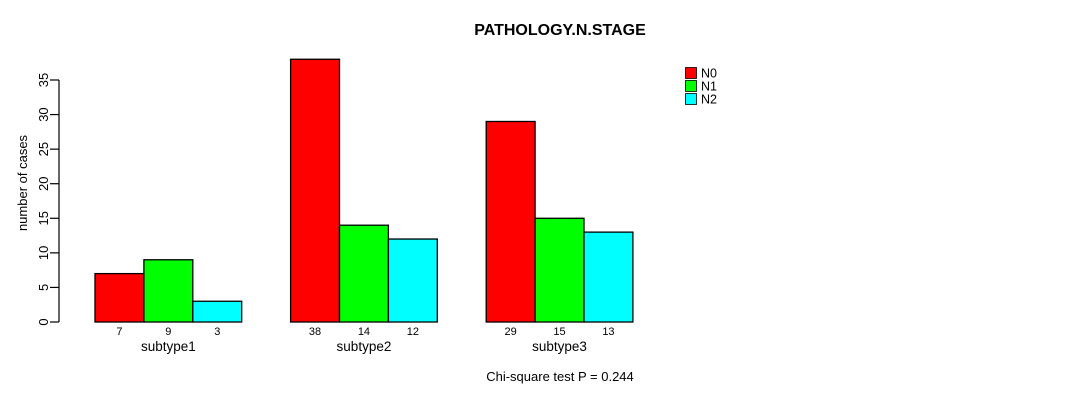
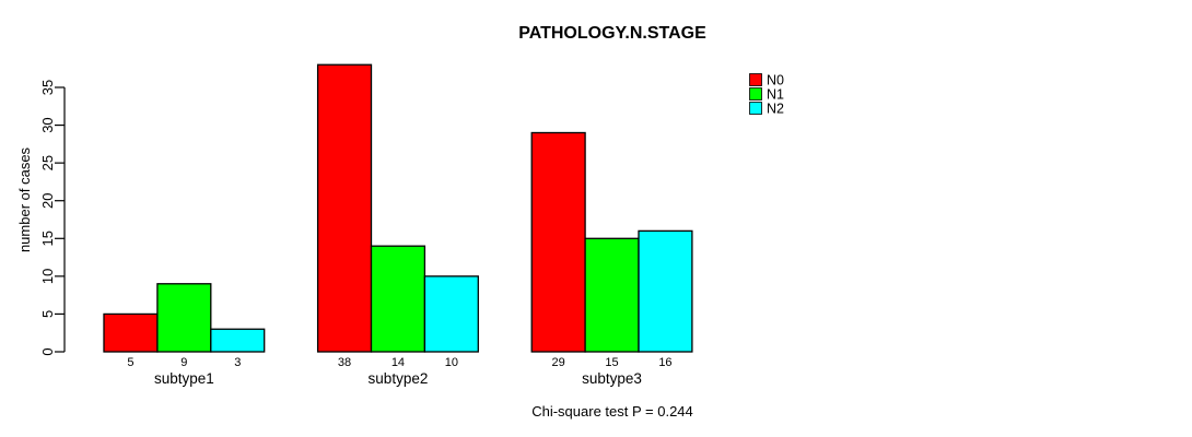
N0/subtype1: 7 -> 5
N2/subtype2: 12 -> 10
N2/subtype3: 13 -> 16
